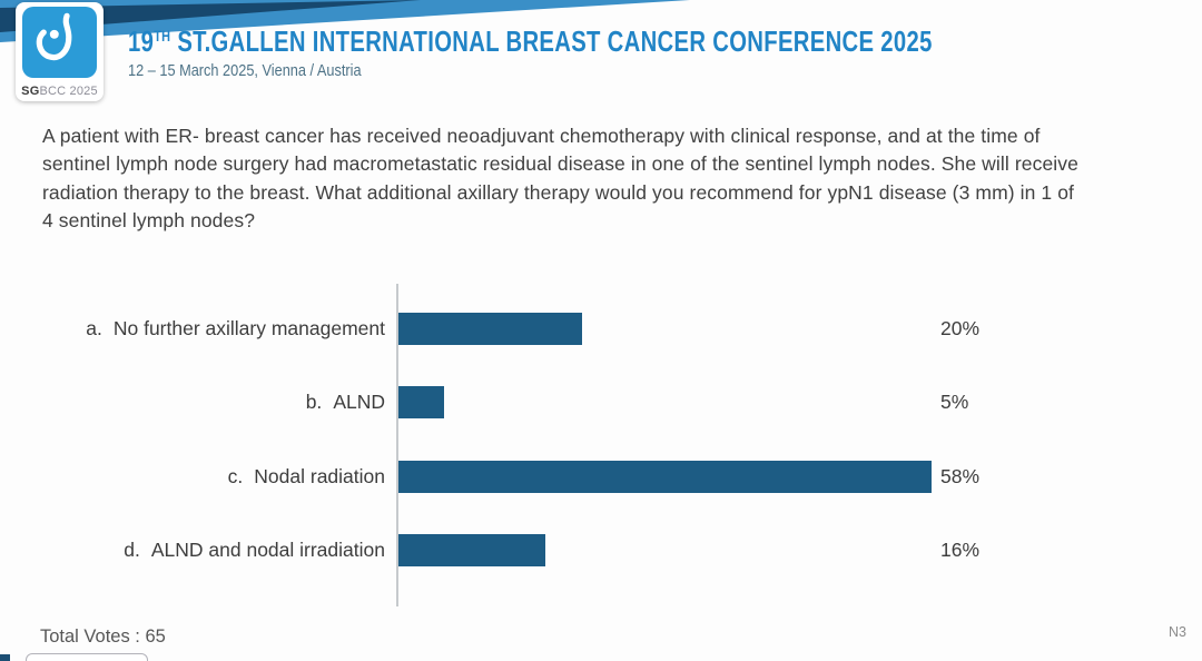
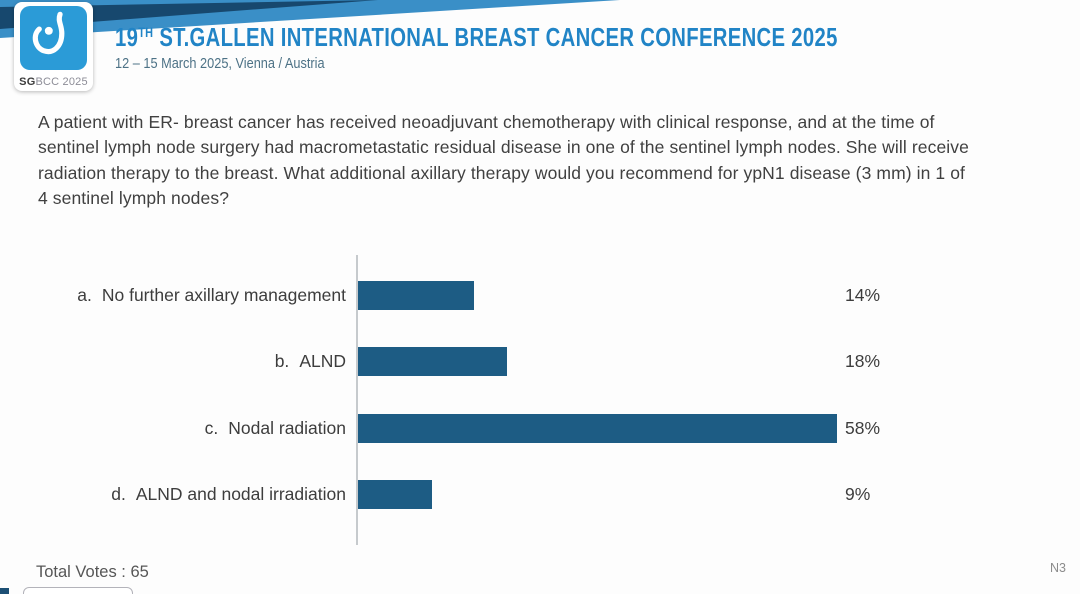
No further axillary management: 20% -> 14%
ALND: 5% -> 18%
ALND and nodal irradiation: 16% -> 9%
